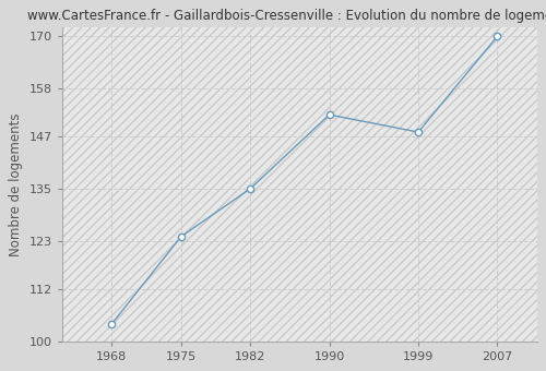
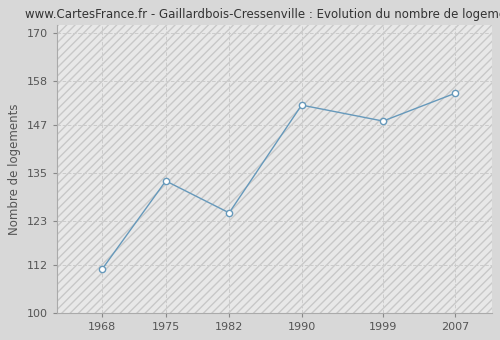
1968: 104 -> 111
1975: 124 -> 133
1982: 135 -> 125
2007: 170 -> 155
